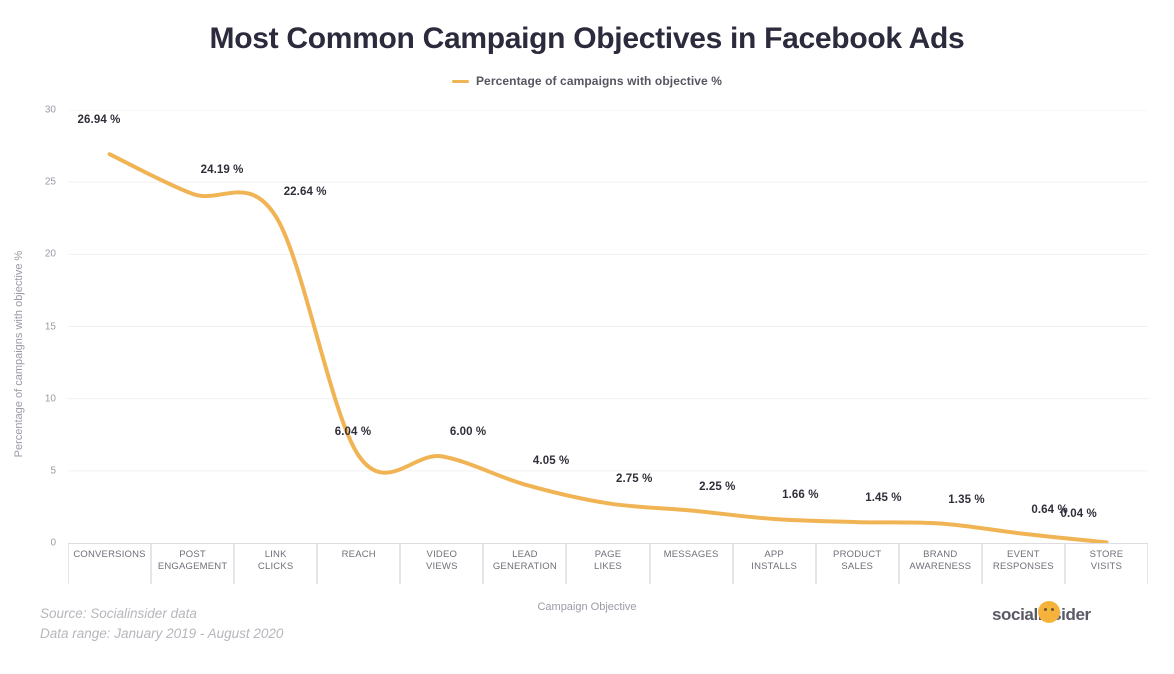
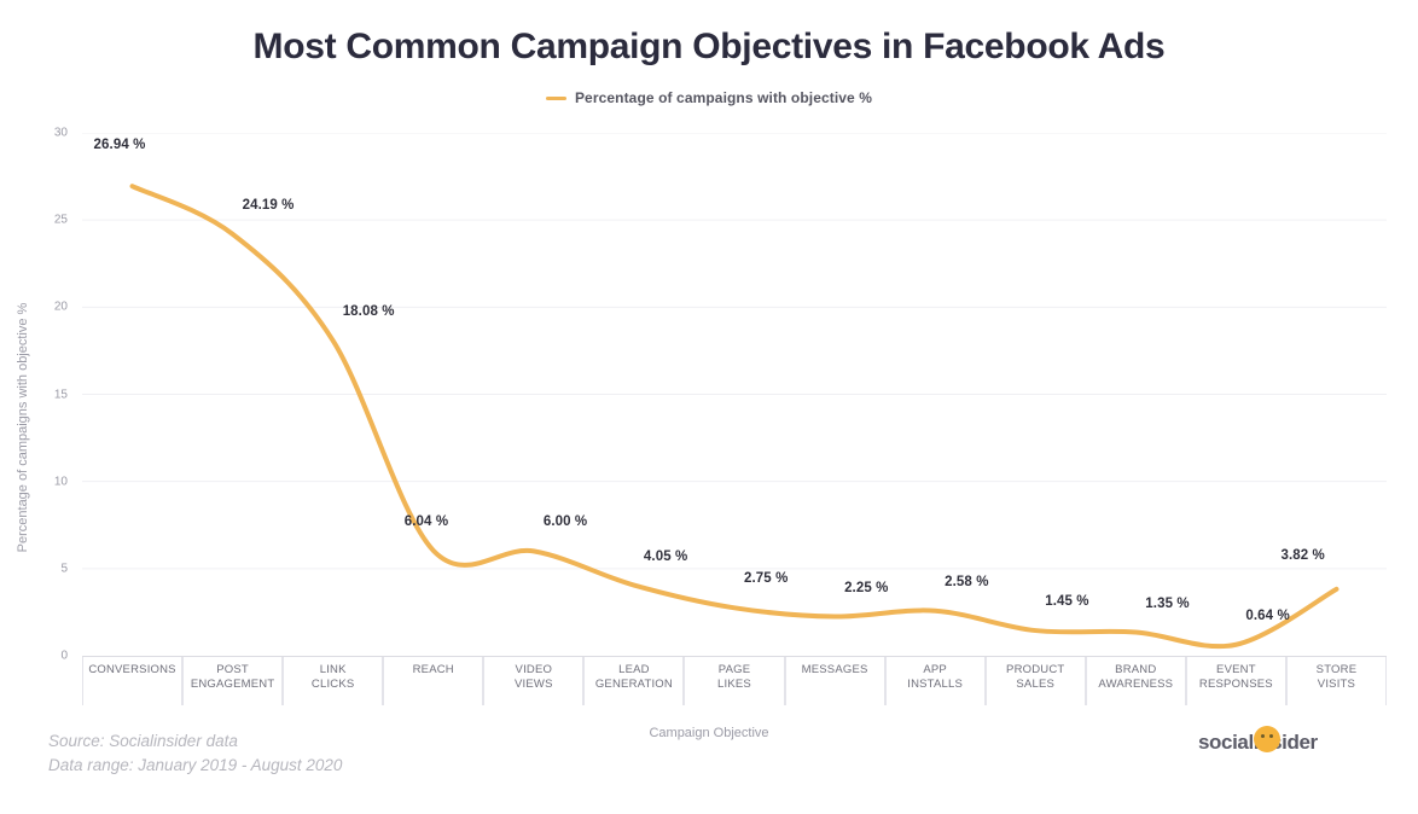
LINK CLICKS: 22.64 -> 18.08
APP INSTALLS: 1.66 -> 2.58
STORE VISITS: 0.04 -> 3.82
